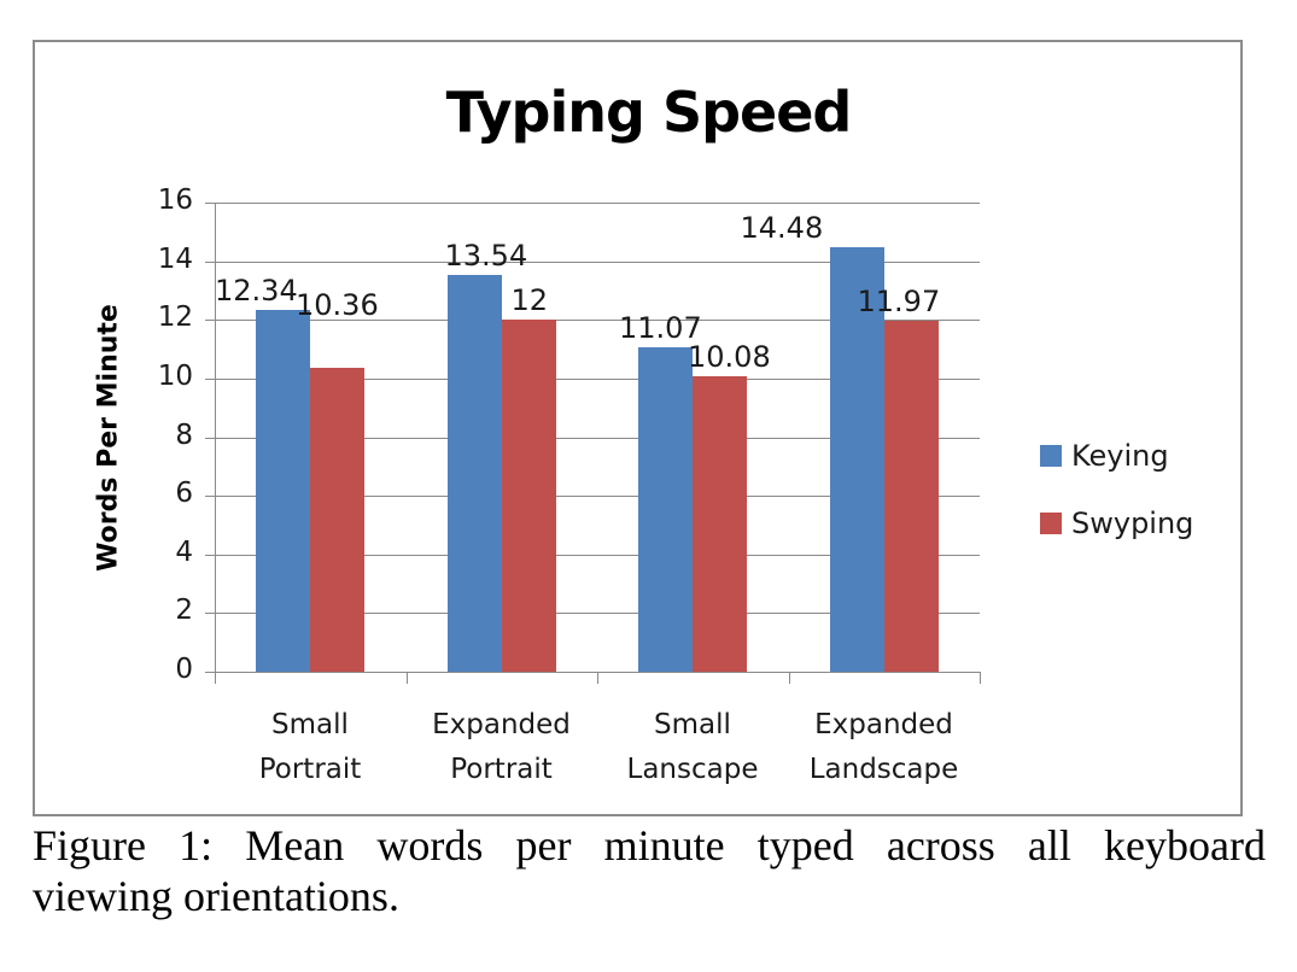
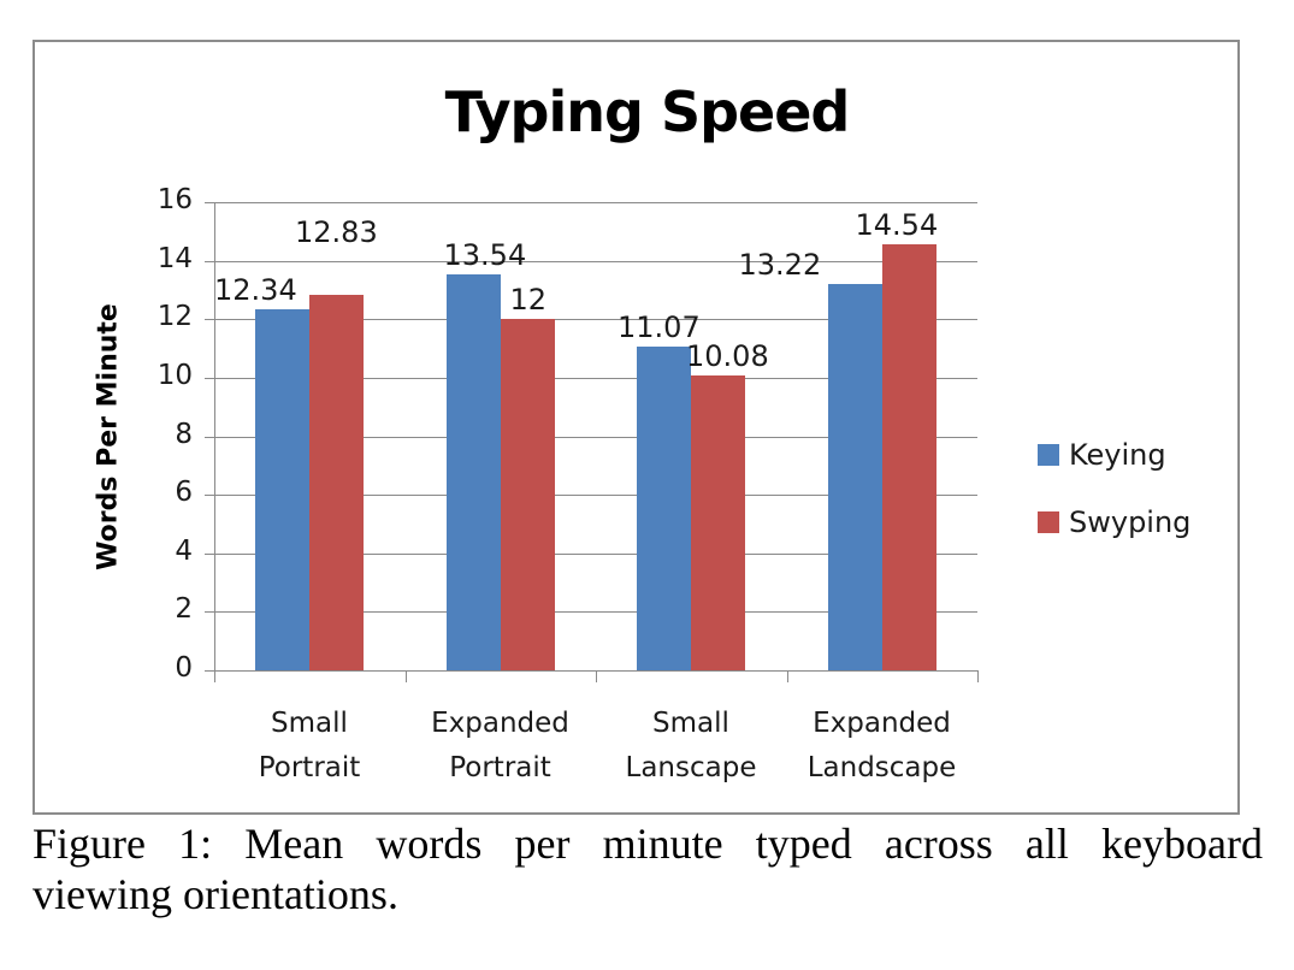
Swyping/Small Portrait: 10.36 -> 12.83
Keying/Expanded Landscape: 14.48 -> 13.22
Swyping/Expanded Landscape: 11.97 -> 14.54
